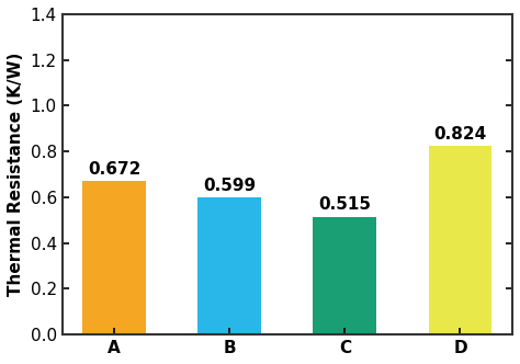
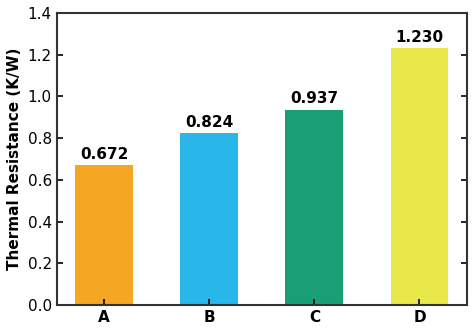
B: 0.599 -> 0.824
C: 0.515 -> 0.937
D: 0.824 -> 1.230
